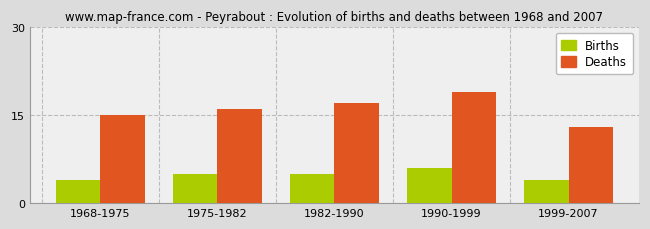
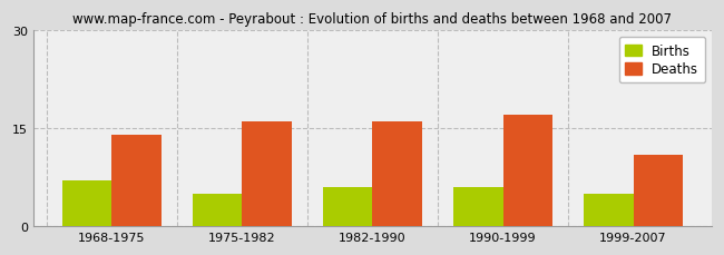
Births/1968-1975: 4 -> 7
Deaths/1968-1975: 15 -> 14
Births/1982-1990: 5 -> 6
Deaths/1982-1990: 17 -> 16
Deaths/1990-1999: 19 -> 17
Births/1999-2007: 4 -> 5
Deaths/1999-2007: 13 -> 11
